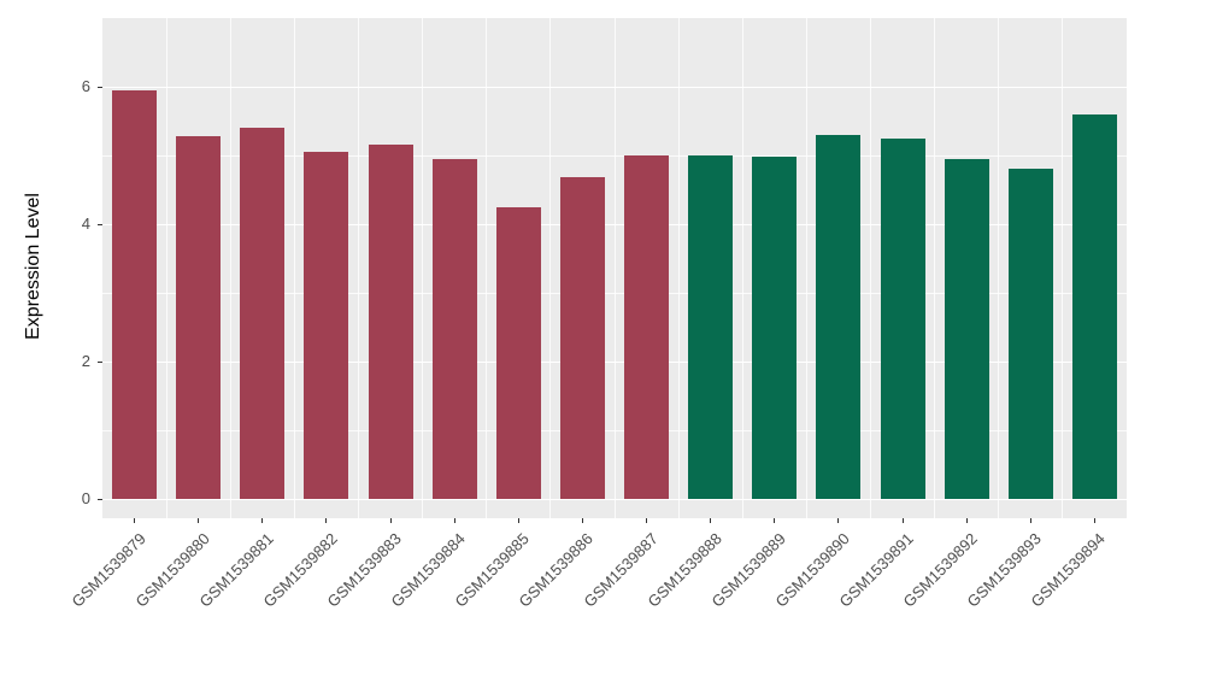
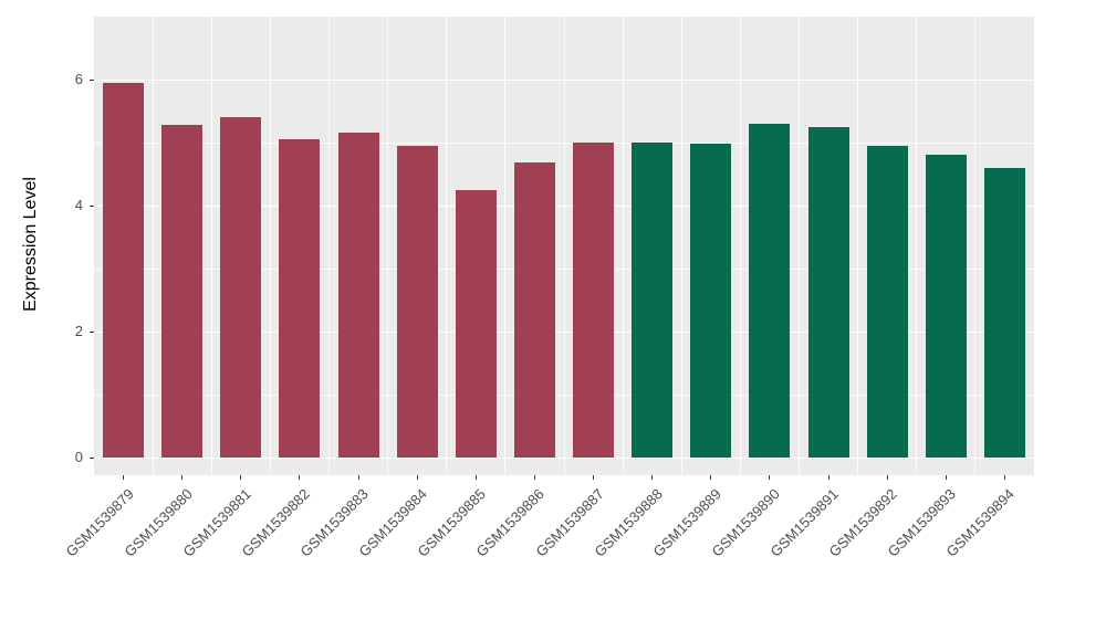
GSM1539894: 5.6 -> 4.6
